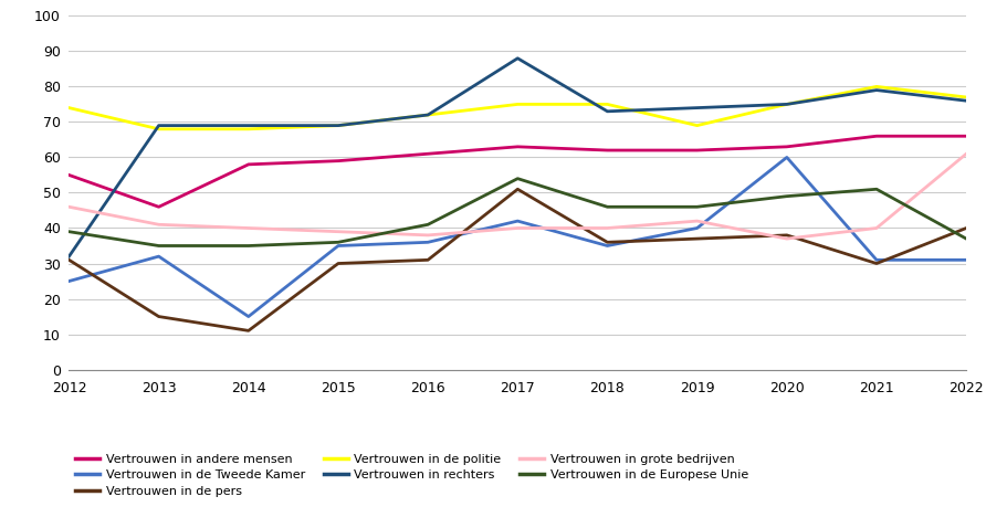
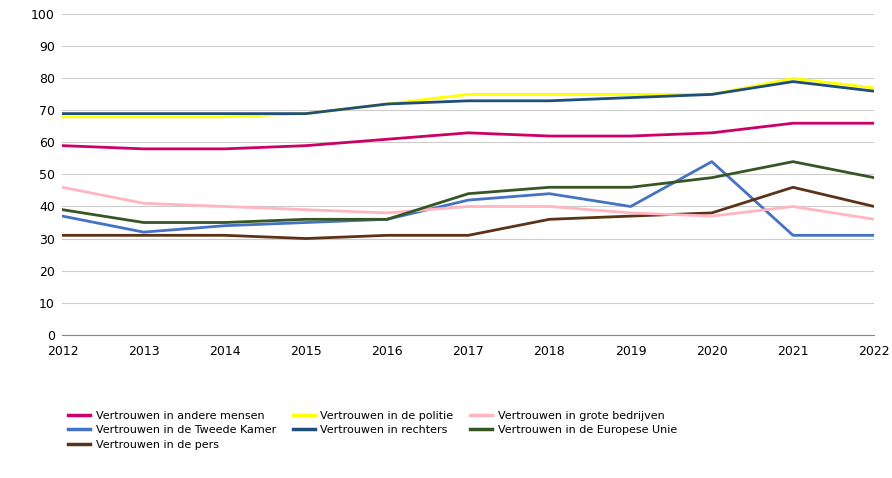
Vertrouwen in andere mensen/2012: 55 -> 59
Vertrouwen in de Tweede Kamer/2012: 25 -> 37
Vertrouwen in de politie/2012: 74 -> 68
Vertrouwen in rechters/2012: 32 -> 69
Vertrouwen in andere mensen/2013: 46 -> 58
Vertrouwen in de pers/2013: 15 -> 31
Vertrouwen in de Tweede Kamer/2014: 15 -> 34
Vertrouwen in de pers/2014: 11 -> 31
Vertrouwen in de Europese Unie/2016: 41 -> 36
Vertrouwen in de pers/2017: 51 -> 31
Vertrouwen in rechters/2017: 88 -> 73
Vertrouwen in de Europese Unie/2017: 54 -> 44
Vertrouwen in de Tweede Kamer/2018: 35 -> 44
Vertrouwen in de politie/2019: 69 -> 75
Vertrouwen in grote bedrijven/2019: 42 -> 38
Vertrouwen in de Tweede Kamer/2020: 60 -> 54
Vertrouwen in de pers/2021: 30 -> 46
Vertrouwen in de Europese Unie/2021: 51 -> 54
Vertrouwen in grote bedrijven/2022: 61 -> 36
Vertrouwen in de Europese Unie/2022: 37 -> 49
